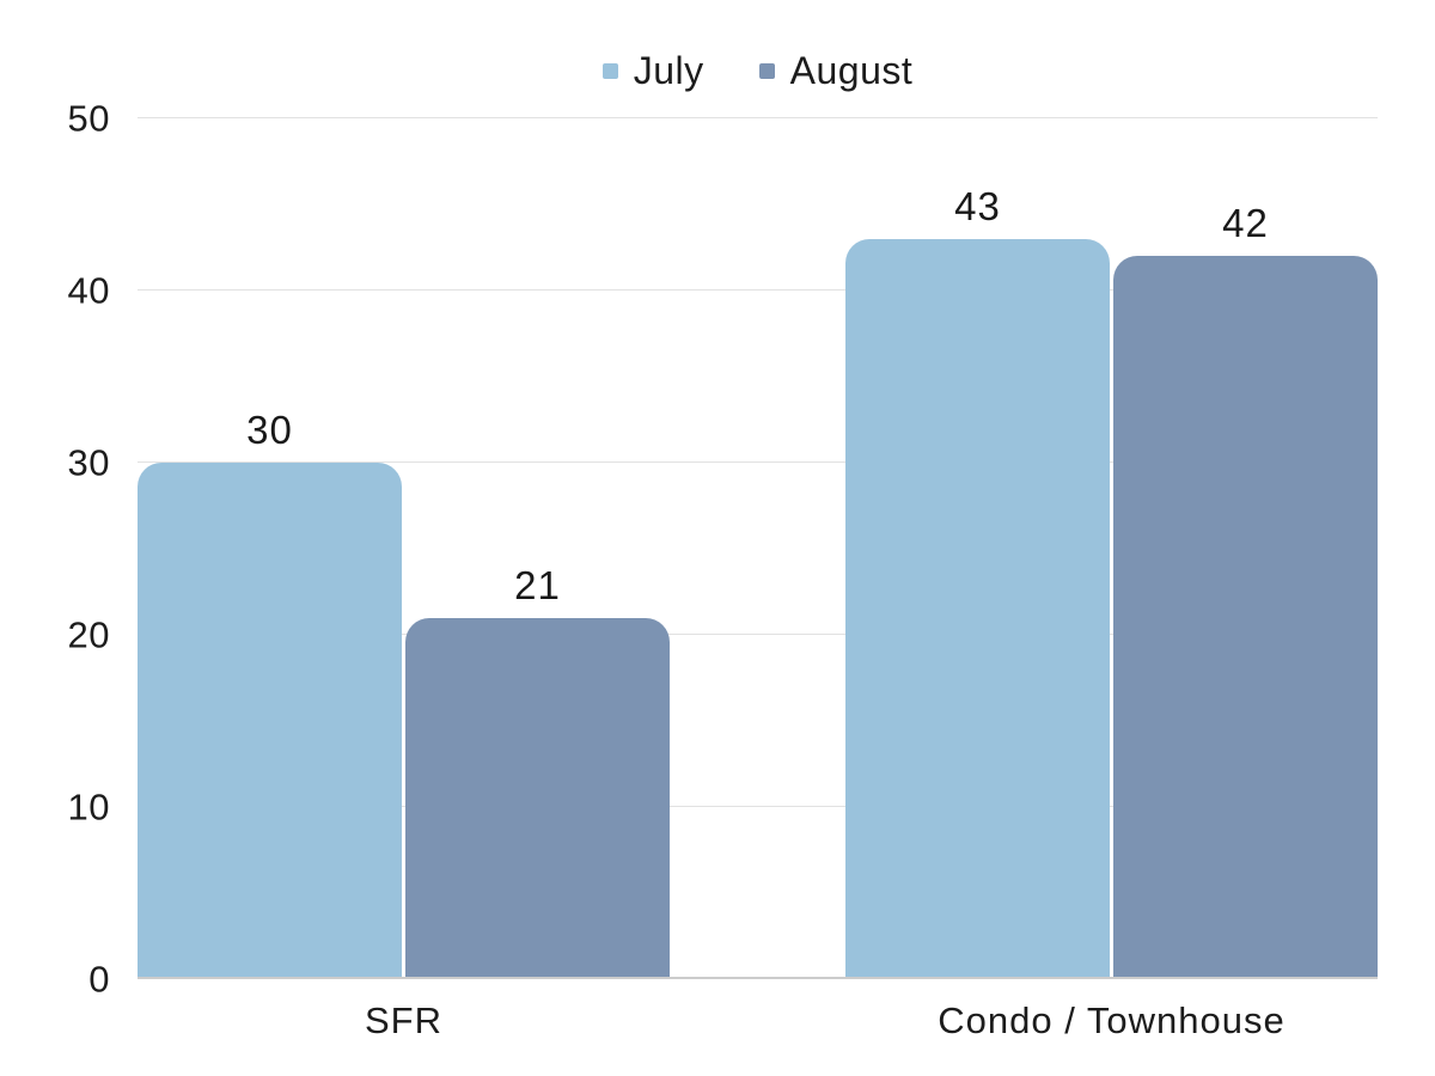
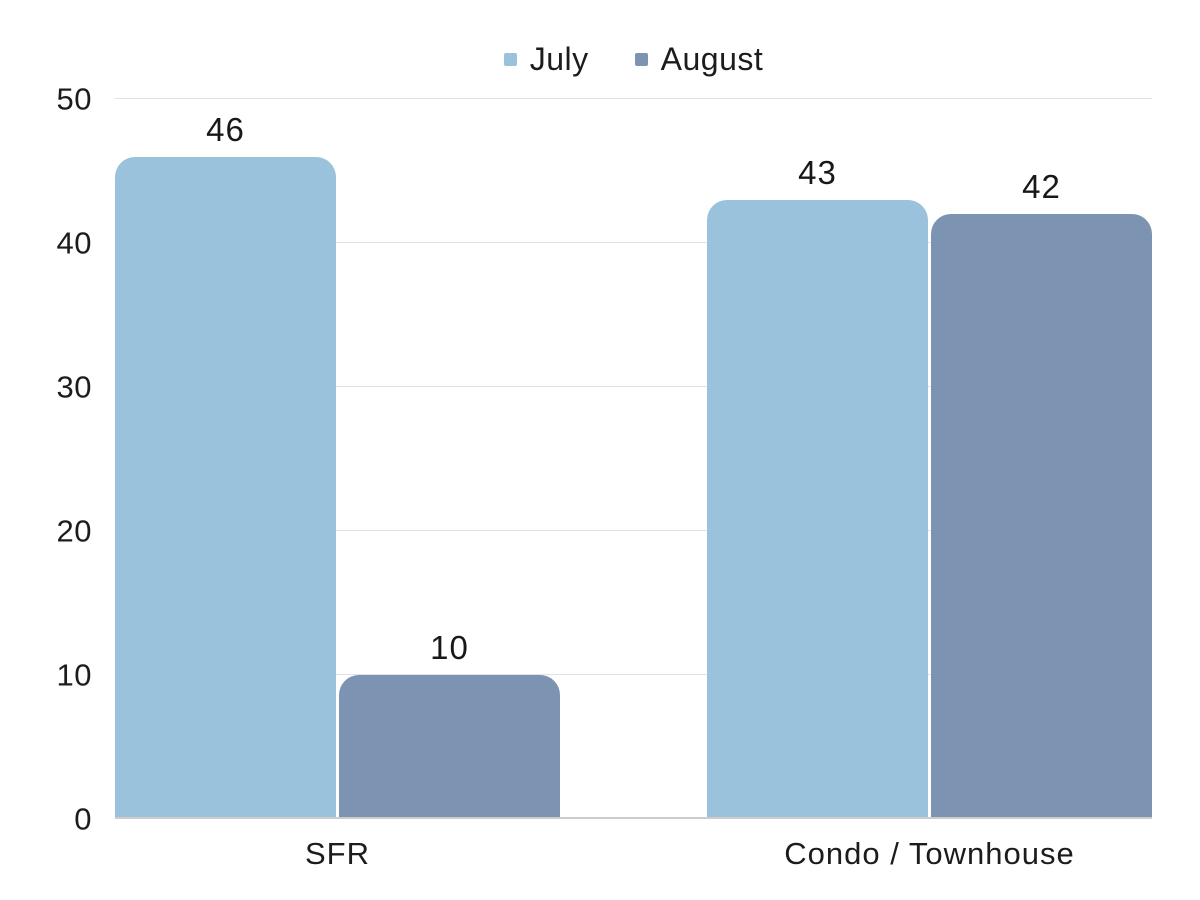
July/SFR: 30 -> 46
August/SFR: 21 -> 10
